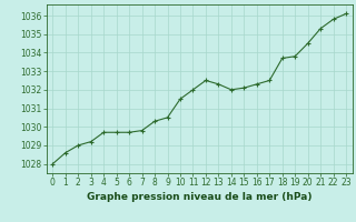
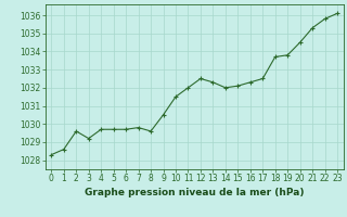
0: 1028.0 -> 1028.3
2: 1029.0 -> 1029.6
8: 1030.3 -> 1029.6
